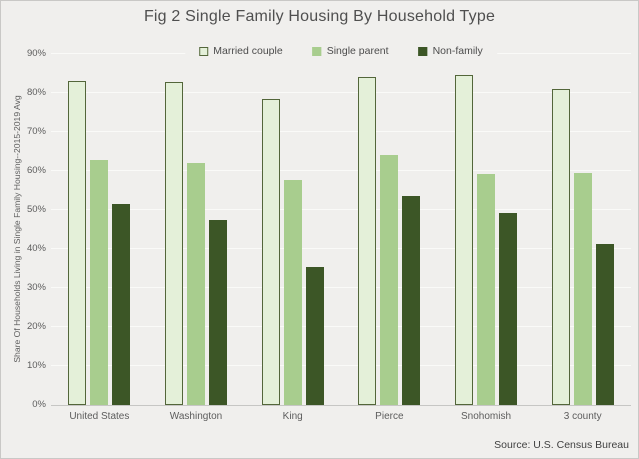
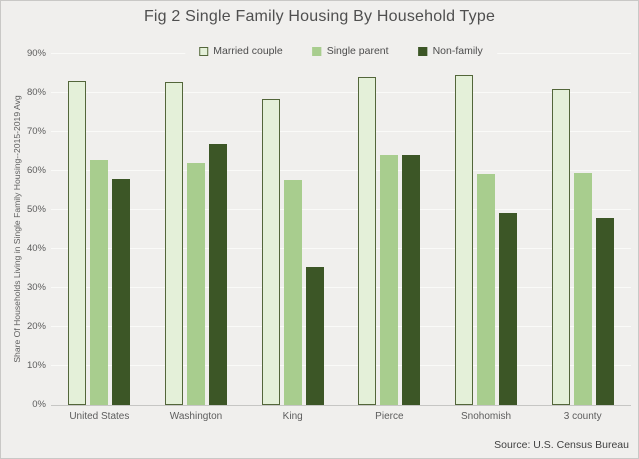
Non-family/United States: 52% -> 58%
Non-family/Washington: 48% -> 67%
Non-family/Pierce: 54% -> 64%
Non-family/3 county: 41% -> 48%
